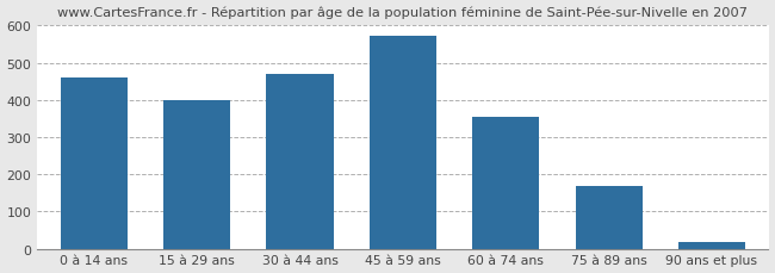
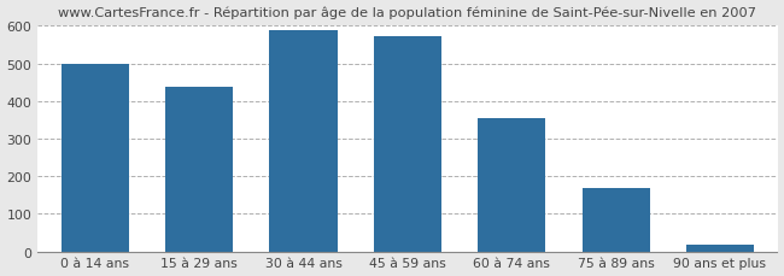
0 à 14 ans: 460 -> 500
15 à 29 ans: 400 -> 437
30 à 44 ans: 470 -> 590
